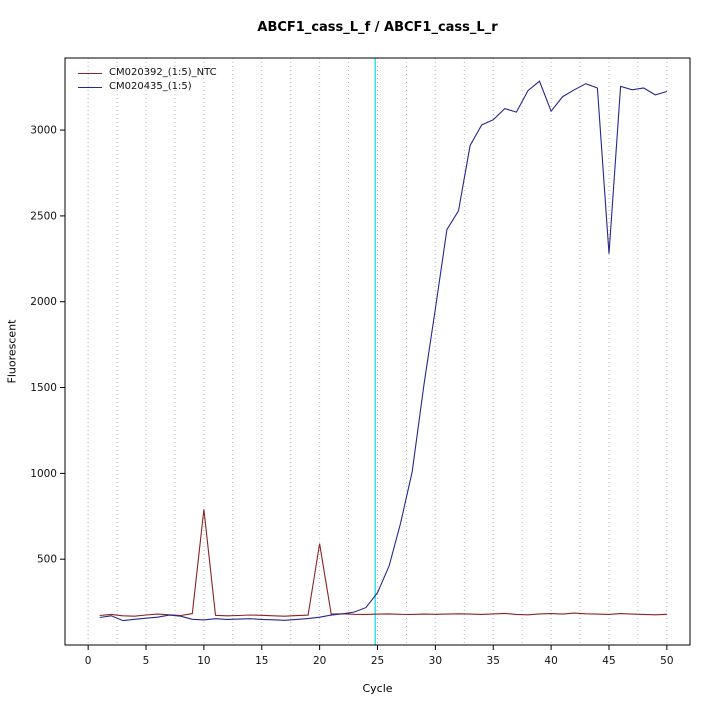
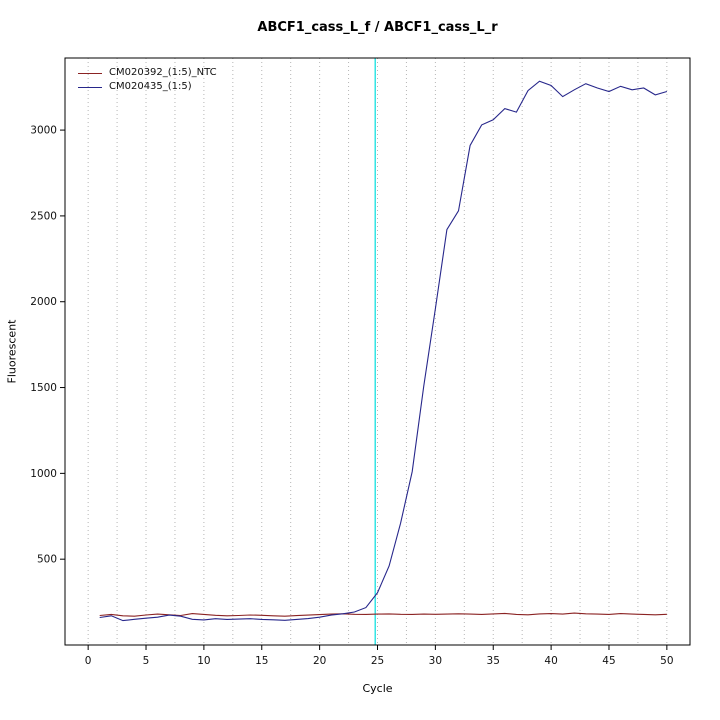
CM020392_(1:5)_NTC/10: 790 -> 180
CM020392_(1:5)_NTC/20: 590 -> 180
CM020435_(1:5)/40: 3110 -> 3260
CM020435_(1:5)/45: 2280 -> 3220
